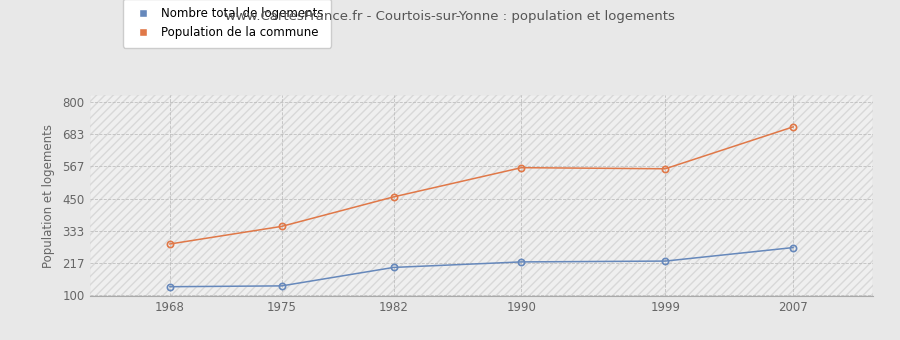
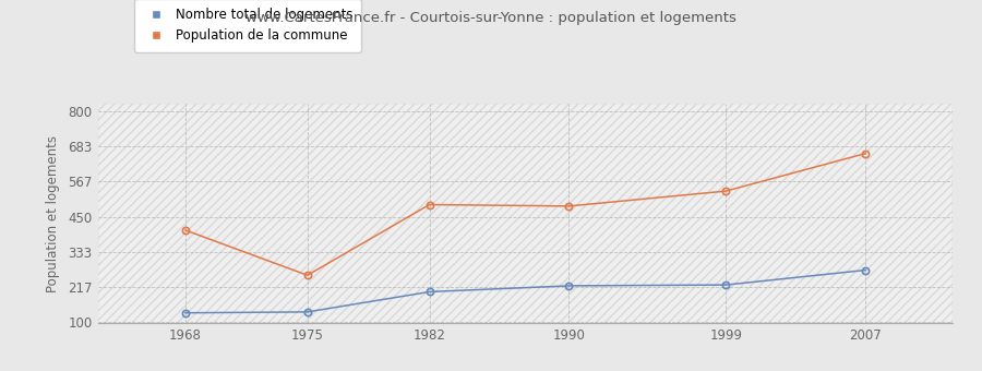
Population de la commune/1968: 285 -> 405
Population de la commune/1975: 349 -> 255
Population de la commune/1982: 456 -> 490
Population de la commune/1990: 562 -> 485
Population de la commune/1999: 558 -> 535
Population de la commune/2007: 710 -> 660
